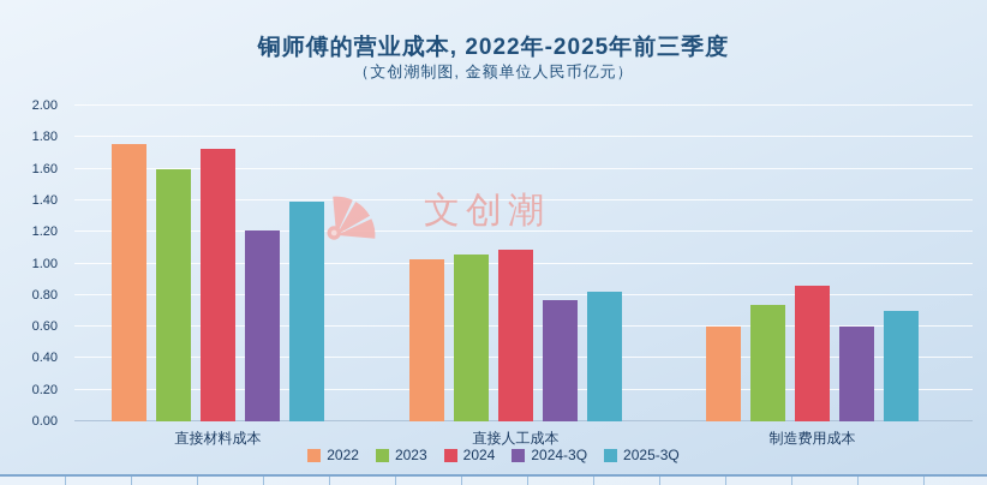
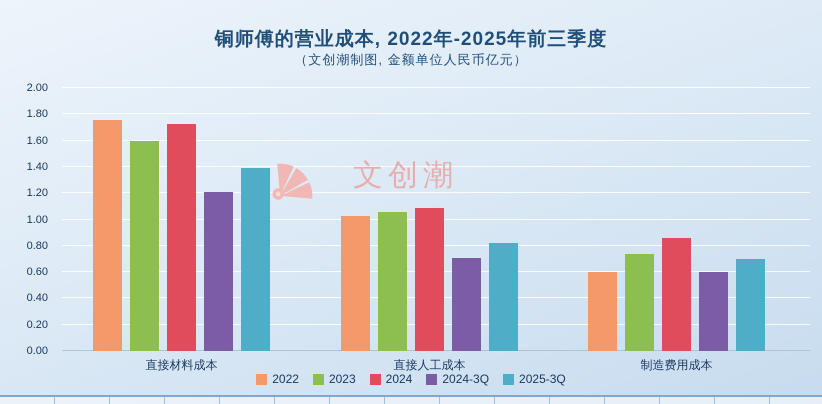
2024-3Q/直接人工成本: 0.77 -> 0.71
